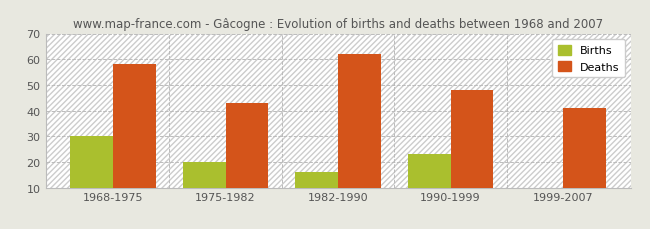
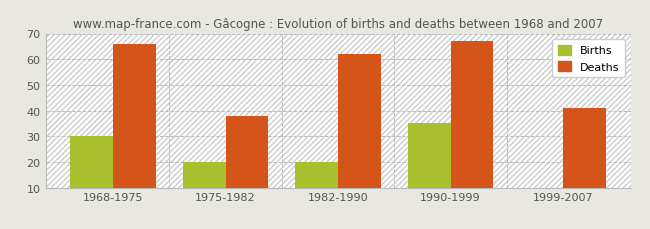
Deaths/1968-1975: 58 -> 66
Deaths/1975-1982: 43 -> 38
Births/1982-1990: 16 -> 20
Births/1990-1999: 23 -> 35
Deaths/1990-1999: 48 -> 67
